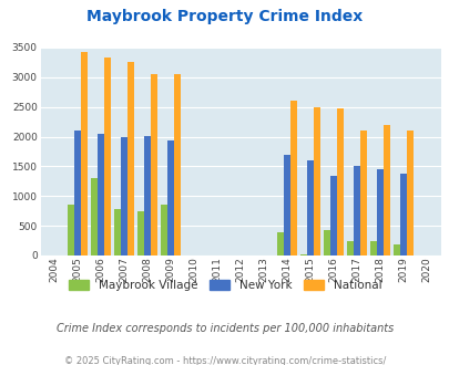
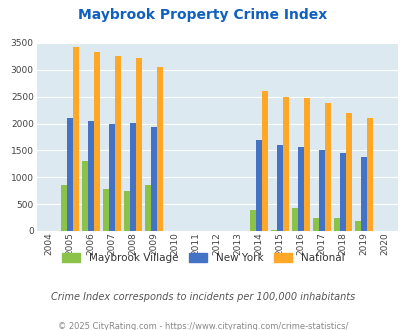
National/2008: 3060 -> 3210
New York/2016: 1340 -> 1560
National/2017: 2100 -> 2380
